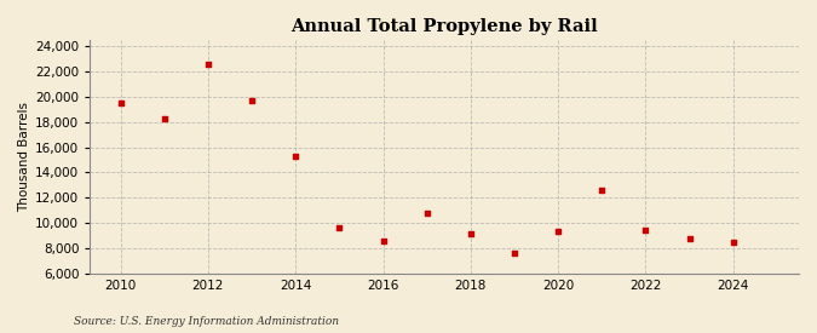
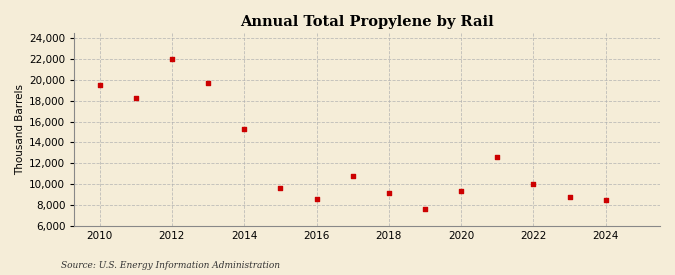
2012: 22,600 -> 22,000
2022: 9,400 -> 10,000
